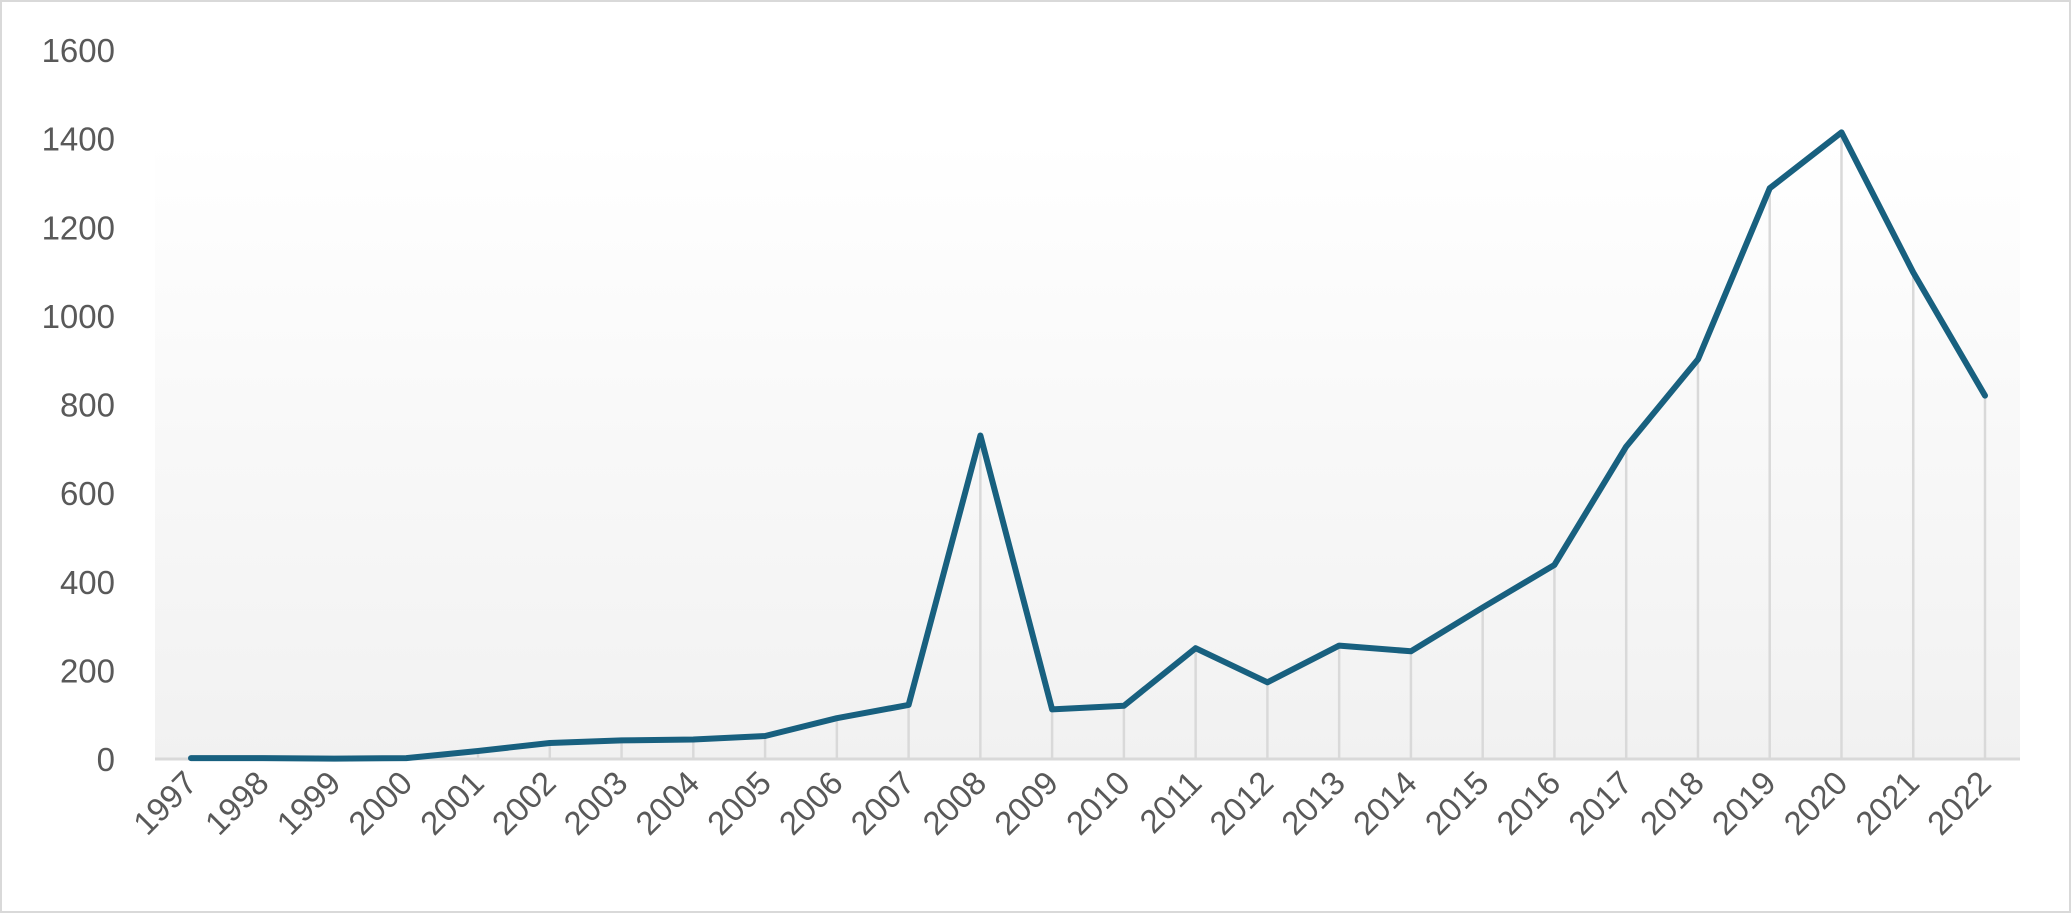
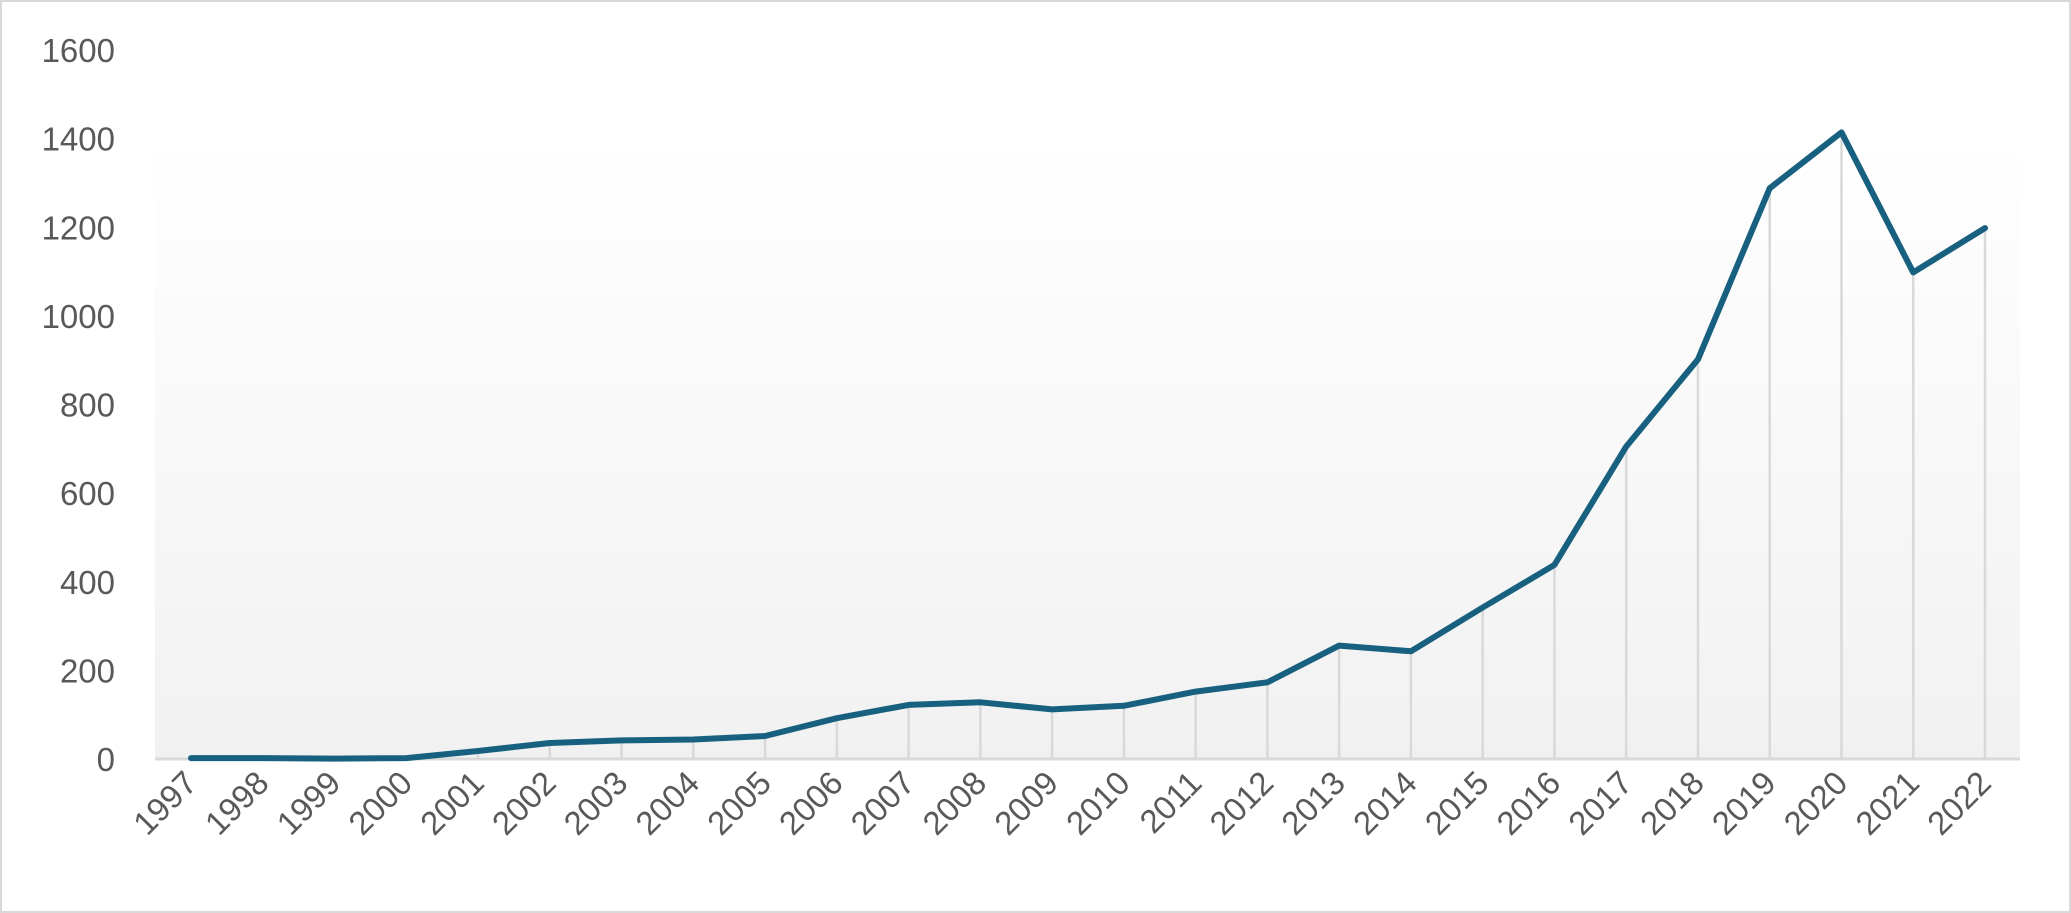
2008: 730 -> 130
2011: 250 -> 150
2022: 820 -> 1200
